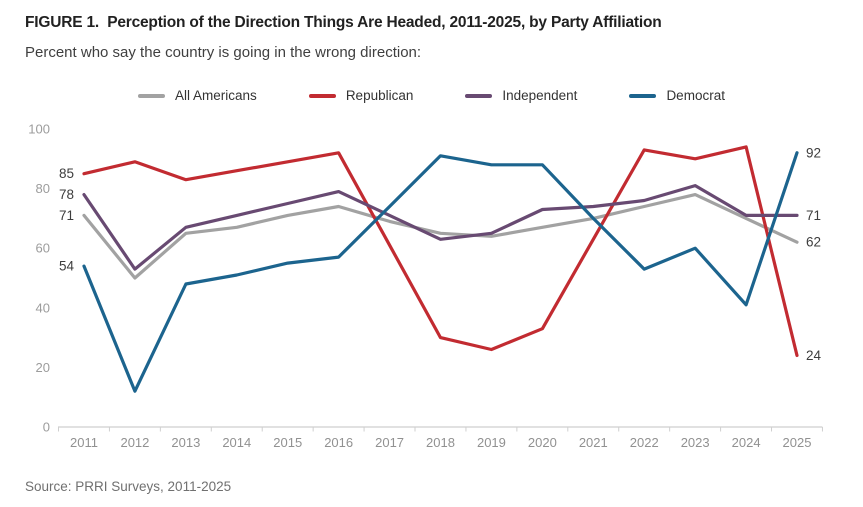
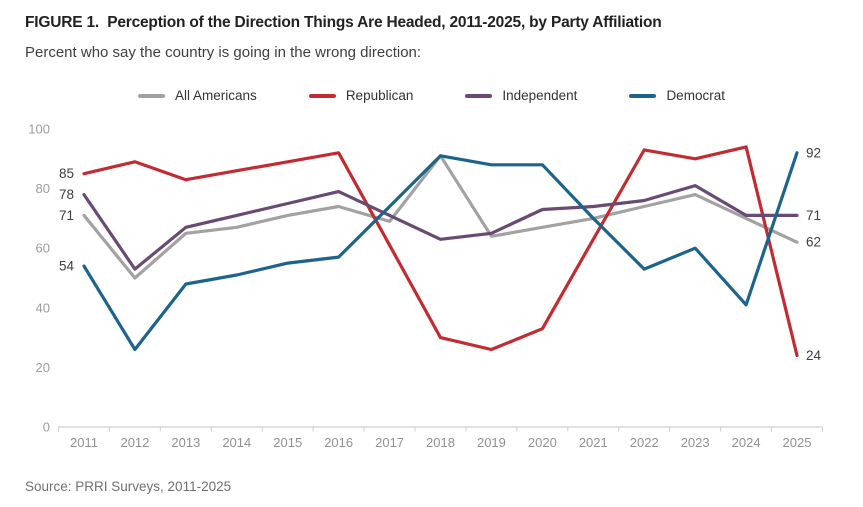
Democrat/2012: 12 -> 26
All Americans/2018: 65 -> 91
